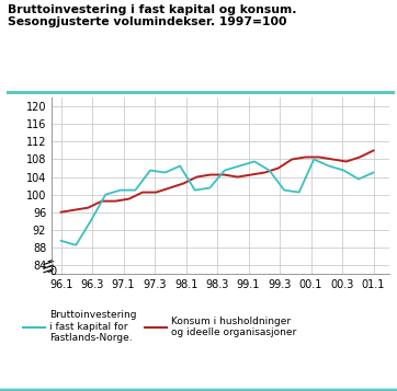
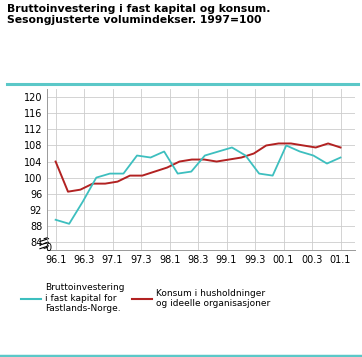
Konsum i husholdninger og ideelle organisasjoner/96.1: 96.0 -> 104.0
Konsum i husholdninger og ideelle organisasjoner/01.1: 110.0 -> 107.5
